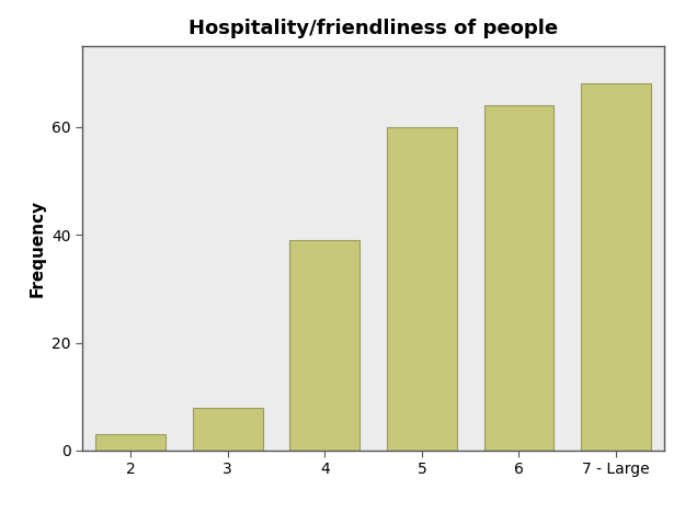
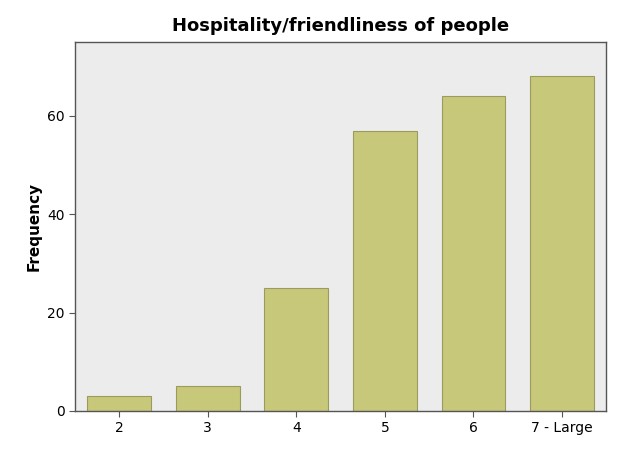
3: 8 -> 5
4: 39 -> 25
5: 60 -> 57
